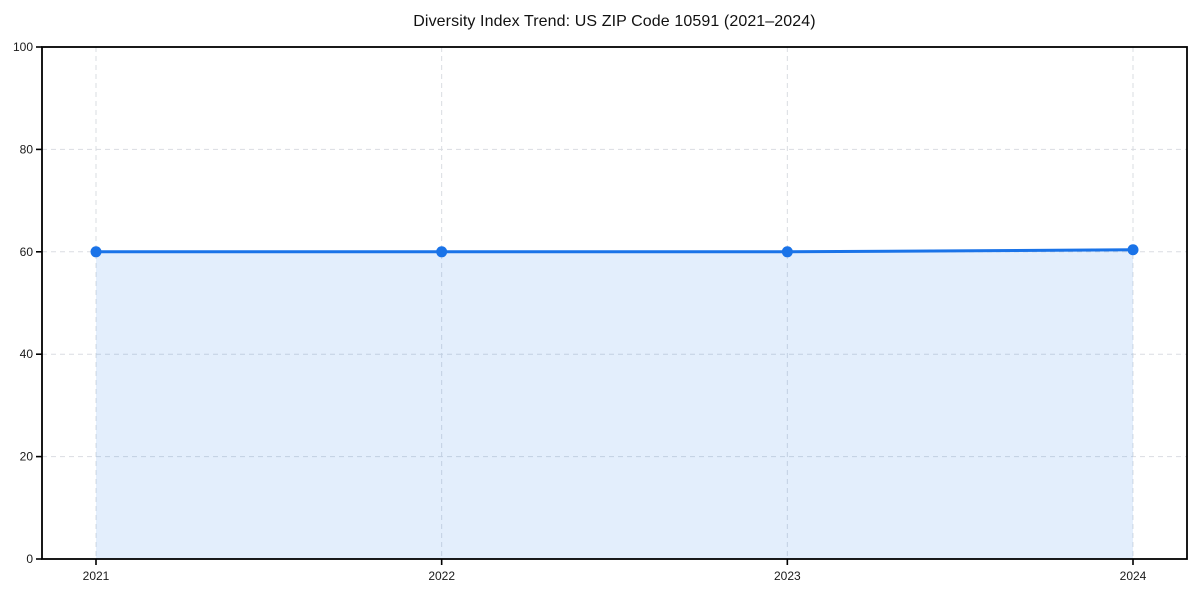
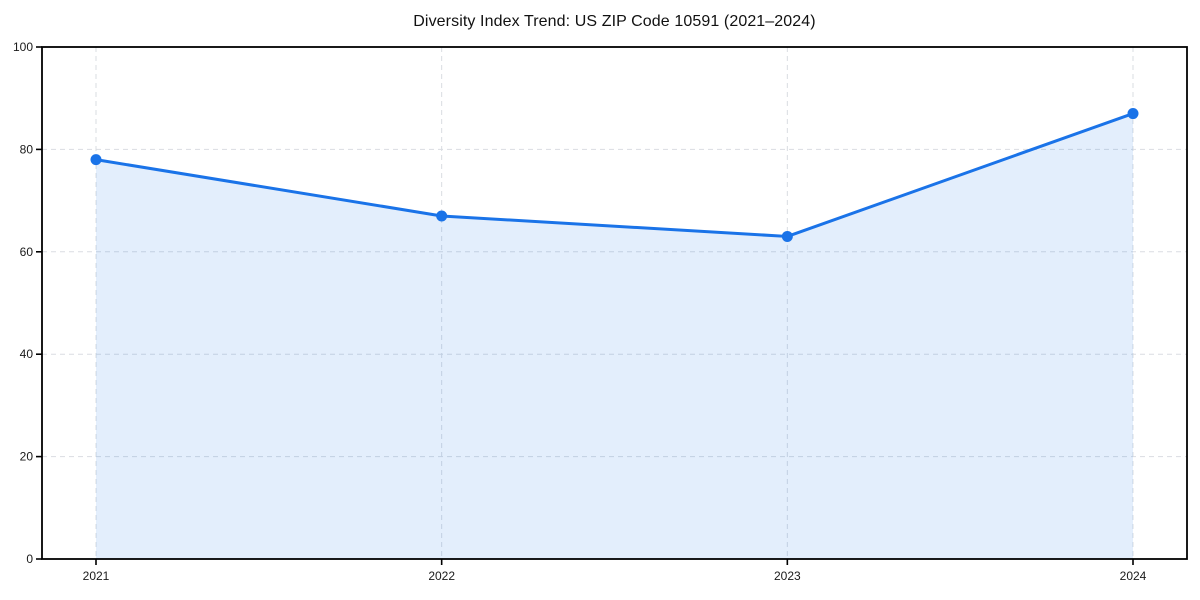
2021: 60 -> 78
2022: 60 -> 67
2023: 60 -> 63
2024: 60 -> 87
